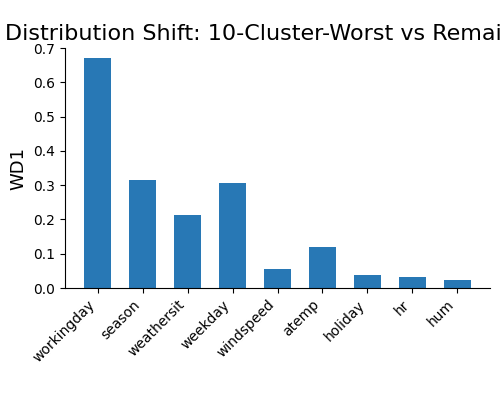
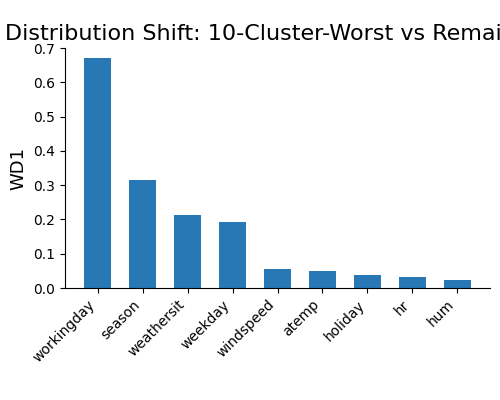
weekday: 0.305 -> 0.193
atemp: 0.120 -> 0.050
